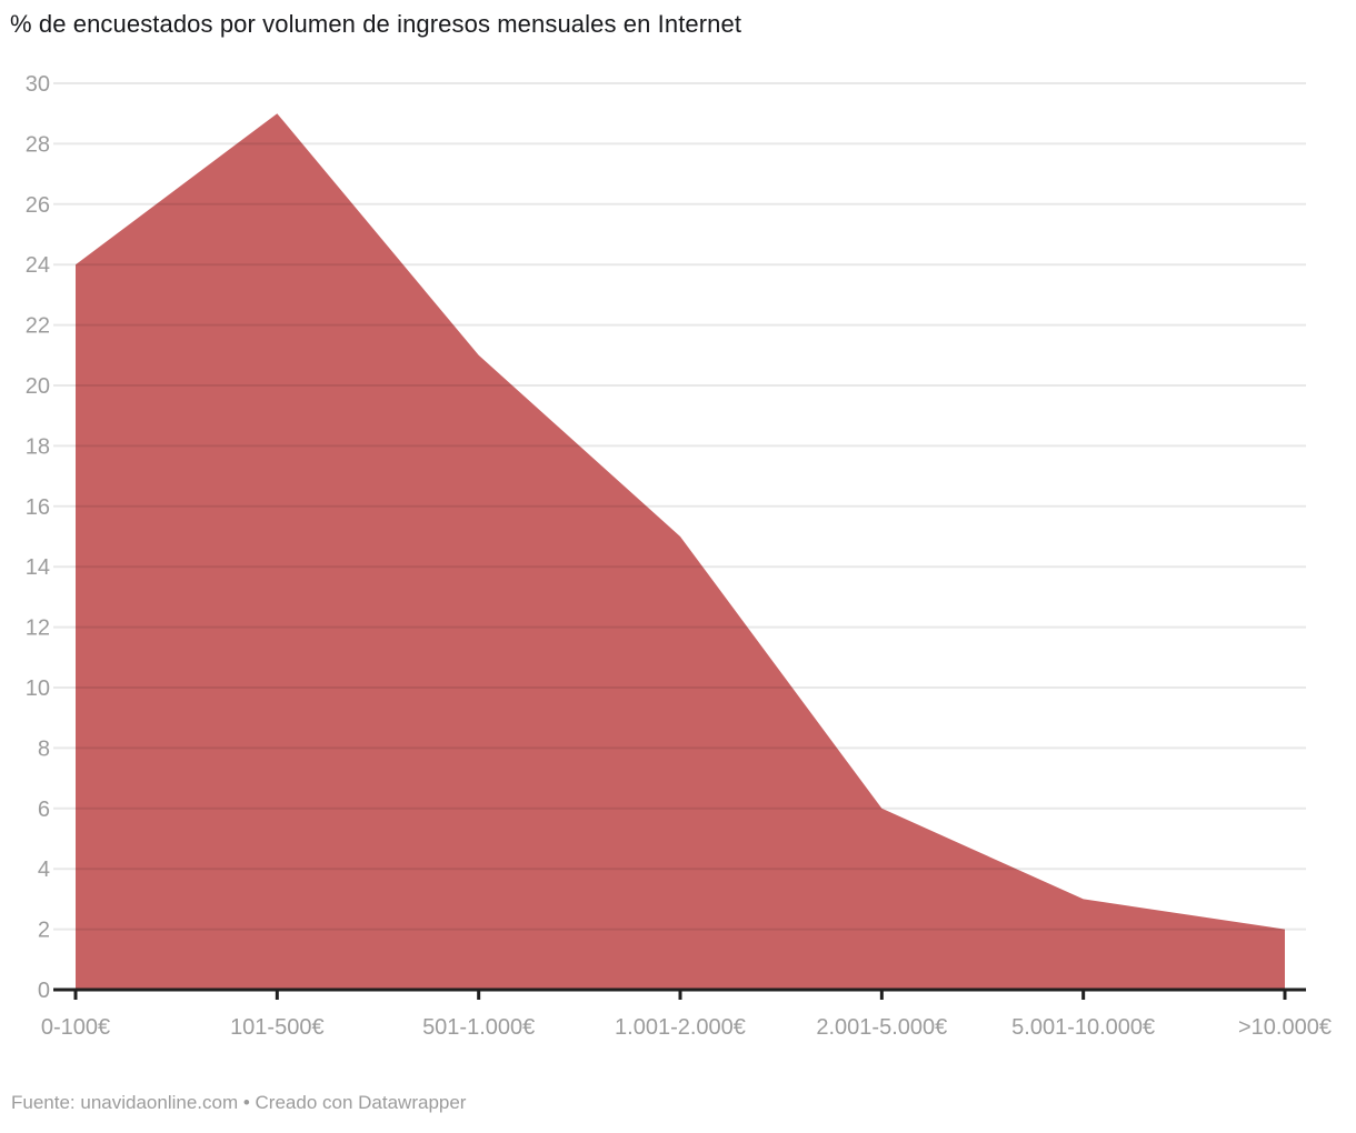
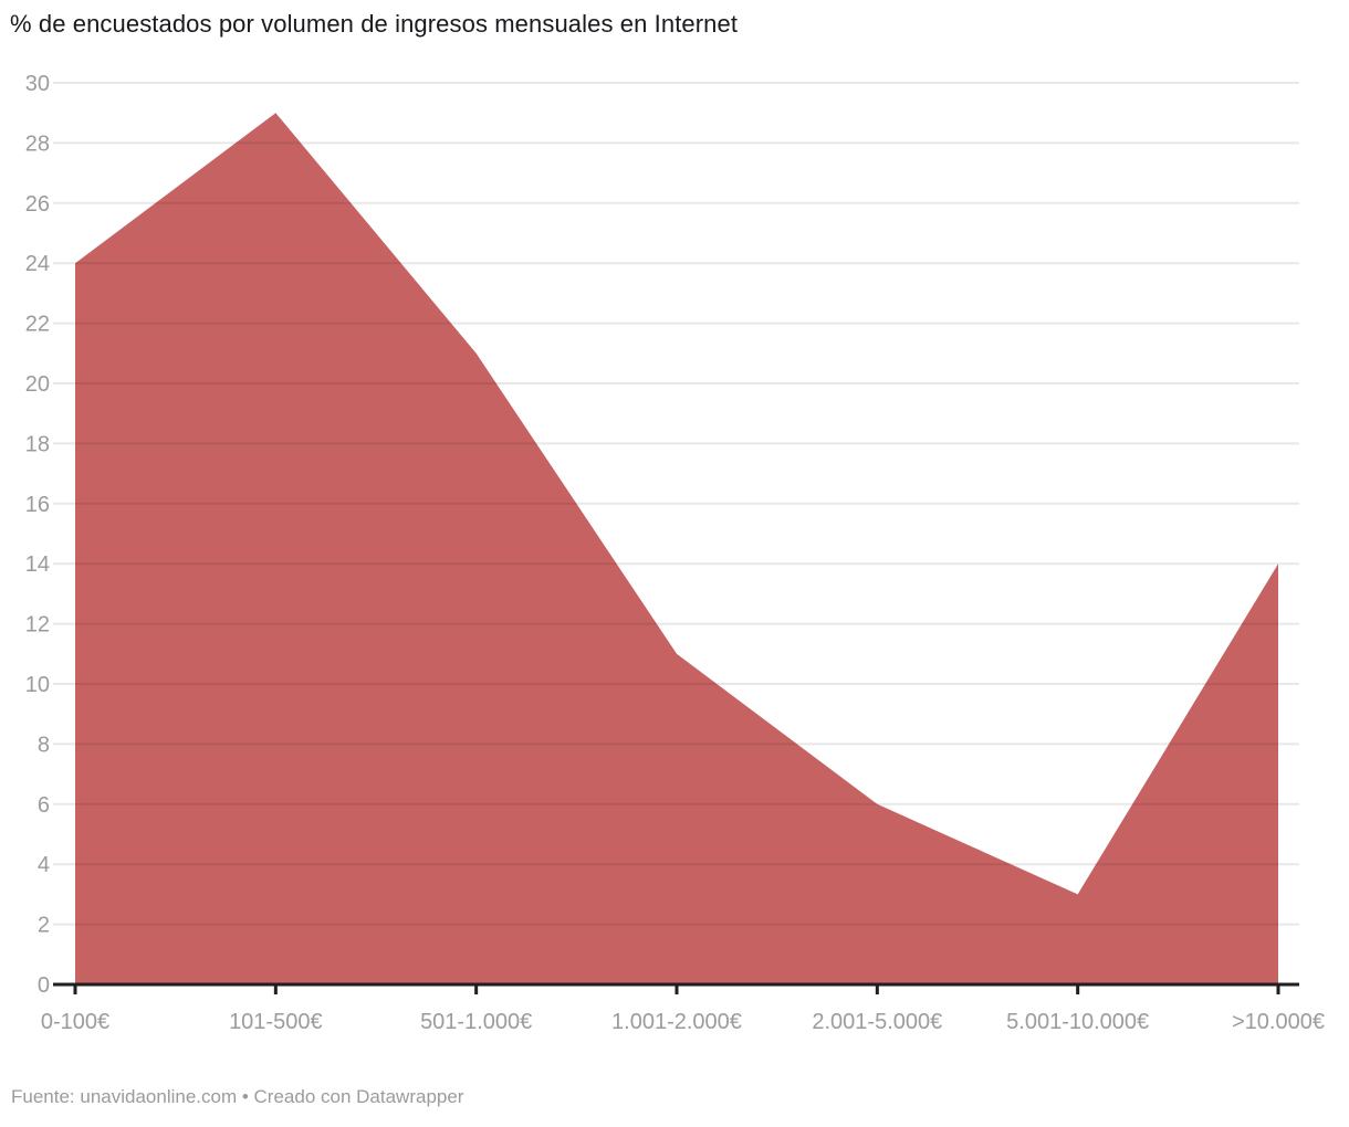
1.001-2.000€: 15 -> 11
>10.000€: 2 -> 14
